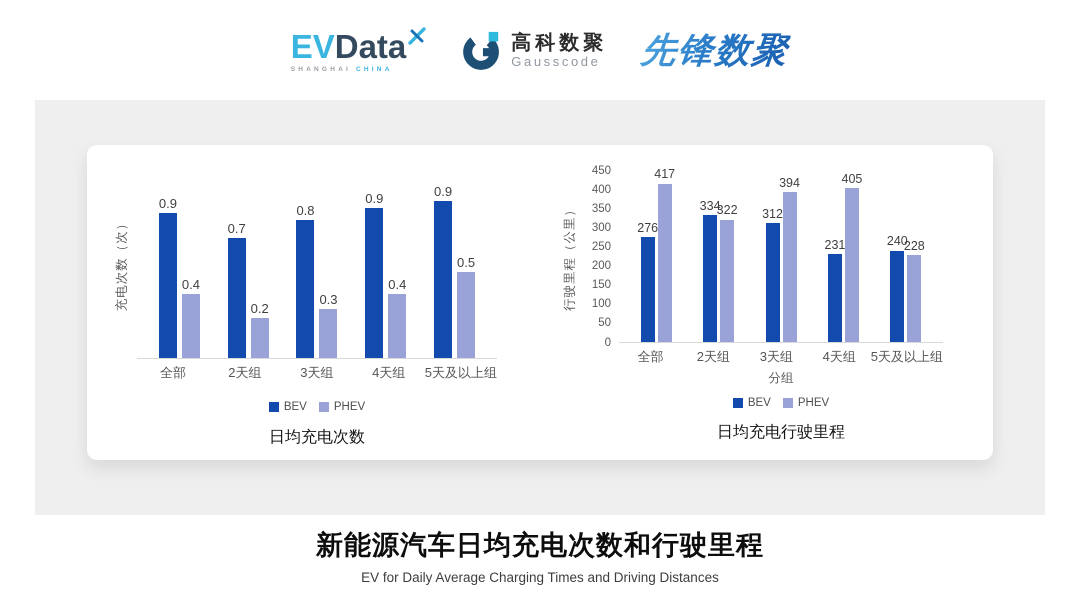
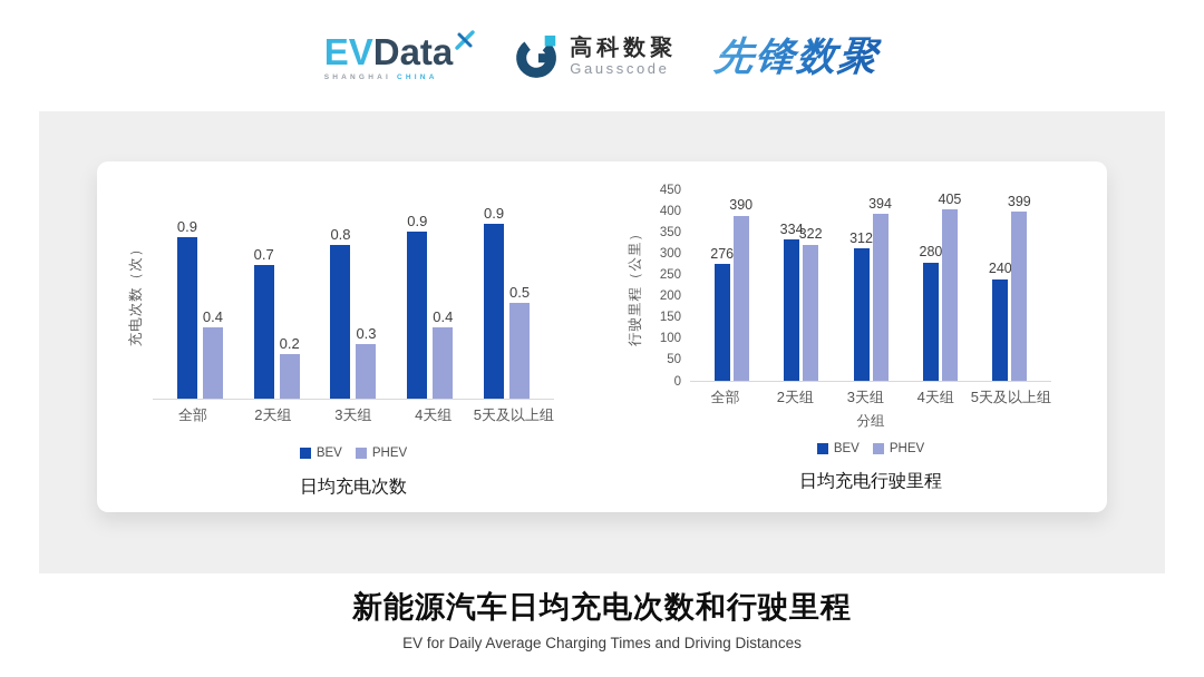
日均充电行驶里程/PHEV/全部: 417 -> 390
日均充电行驶里程/BEV/4天组: 231 -> 280
日均充电行驶里程/PHEV/5天及以上组: 228 -> 399
